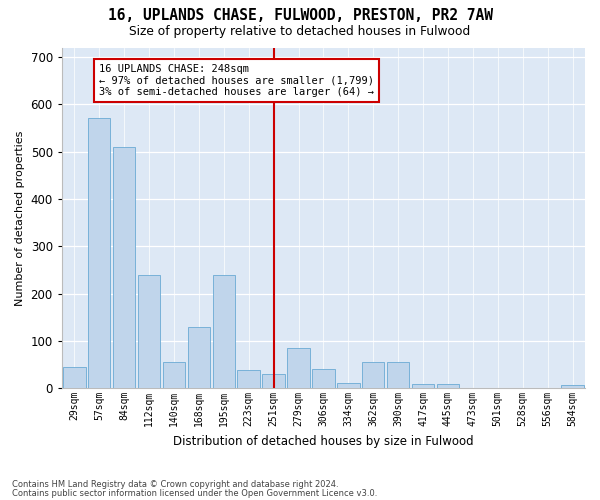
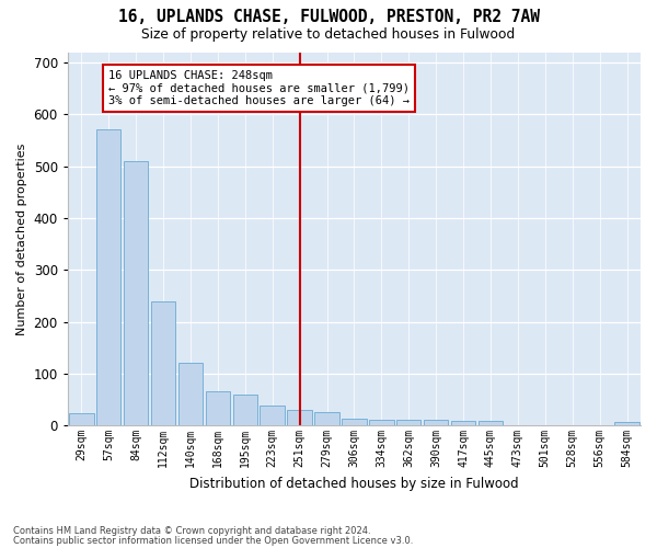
29sqm: 45 -> 23
140sqm: 55 -> 120
168sqm: 130 -> 65
195sqm: 240 -> 60
279sqm: 85 -> 25
306sqm: 40 -> 12
362sqm: 55 -> 10
390sqm: 55 -> 10
